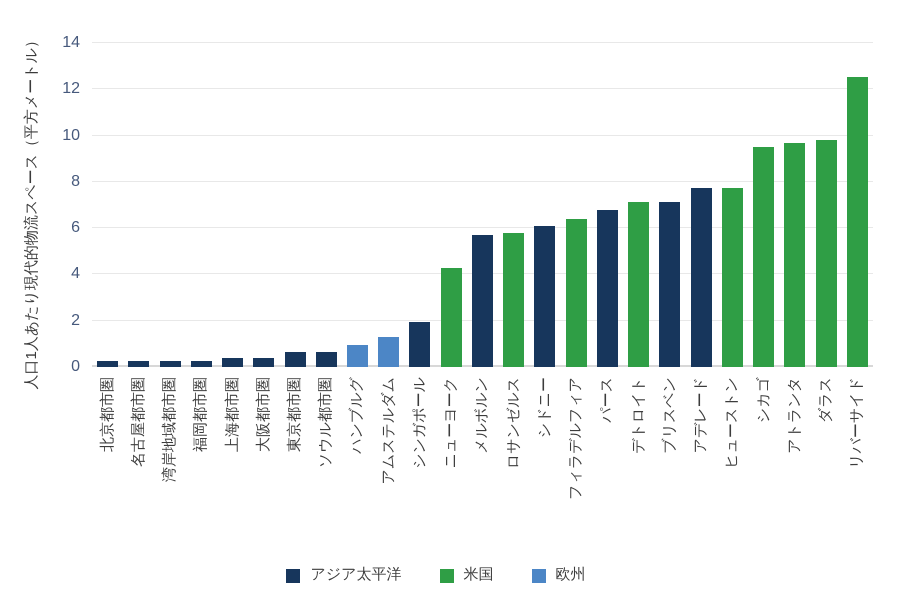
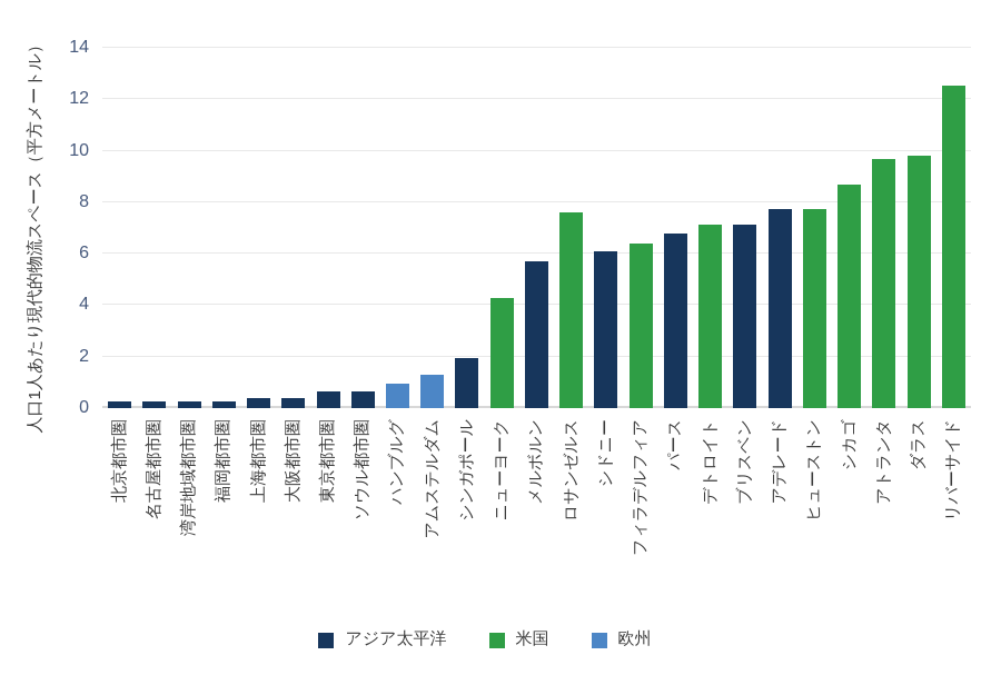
ロサンゼルス: 5.8 -> 7.6
シカゴ: 9.5 -> 8.7
